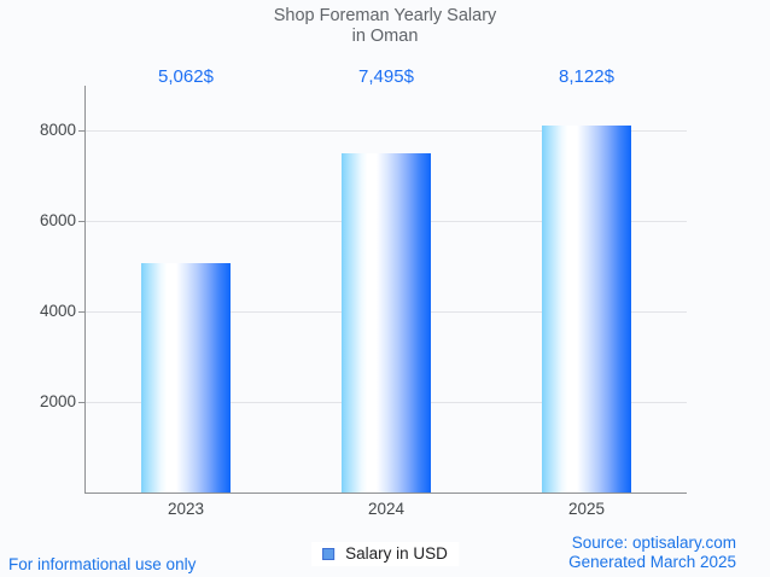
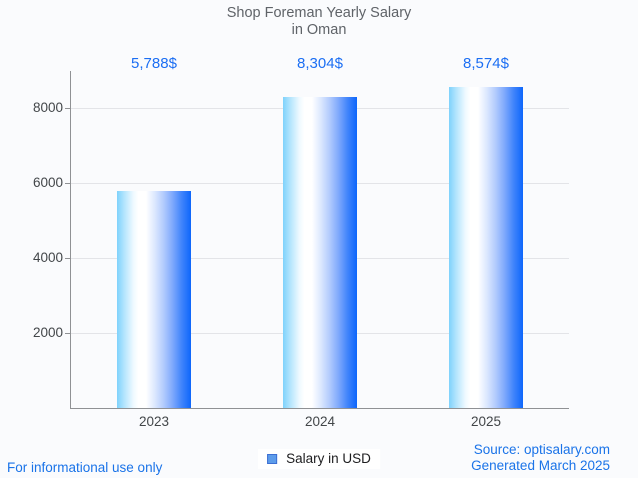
2023: 5,062 -> 5,788
2024: 7,495 -> 8,304
2025: 8,122 -> 8,574
